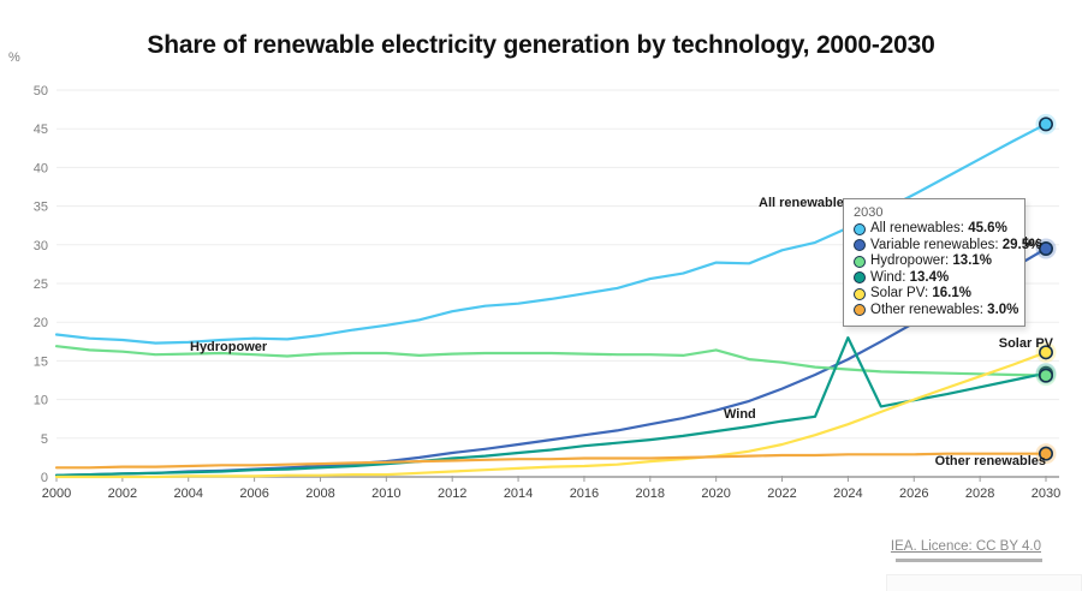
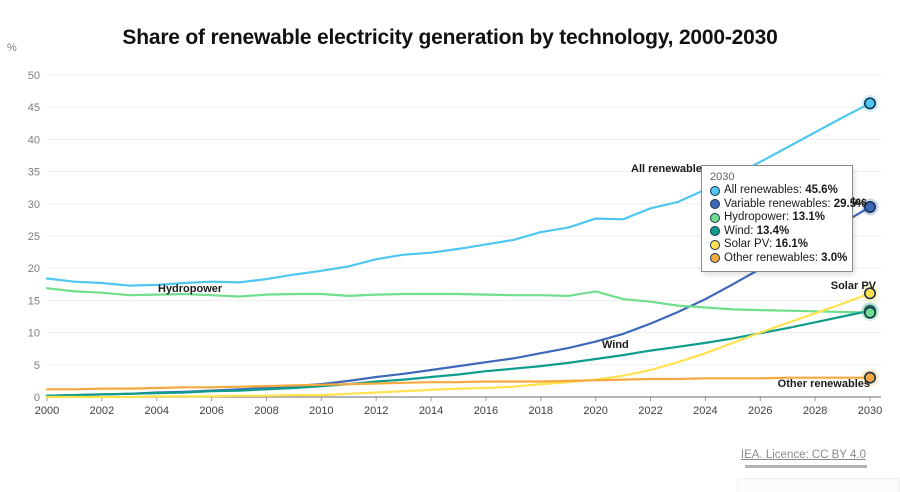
Wind/2024: 18 -> 8
